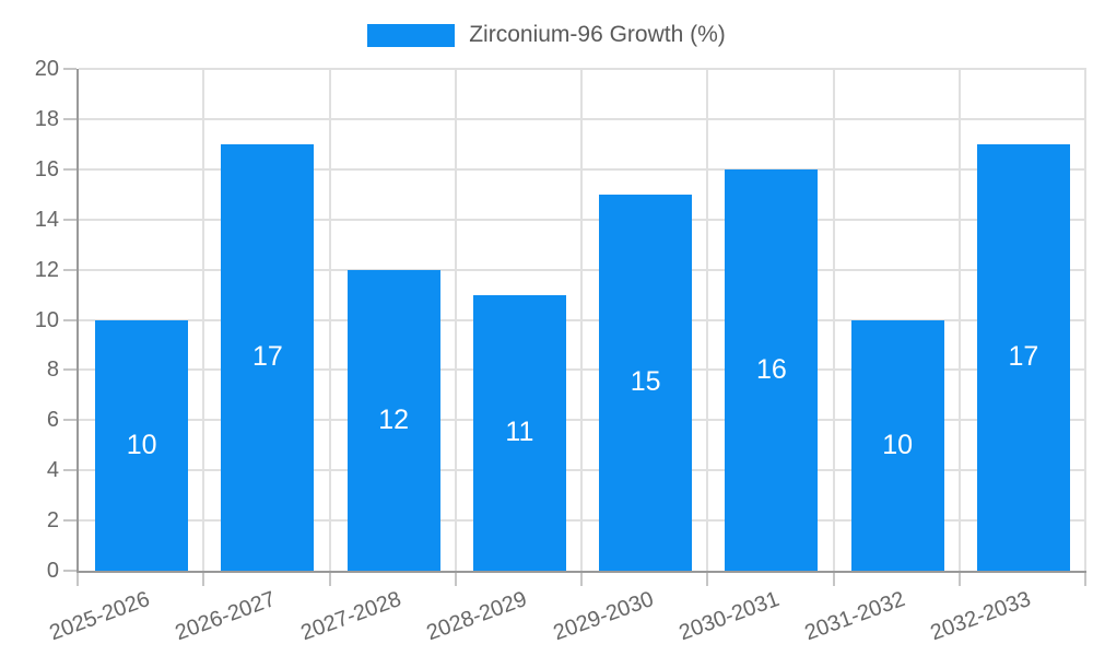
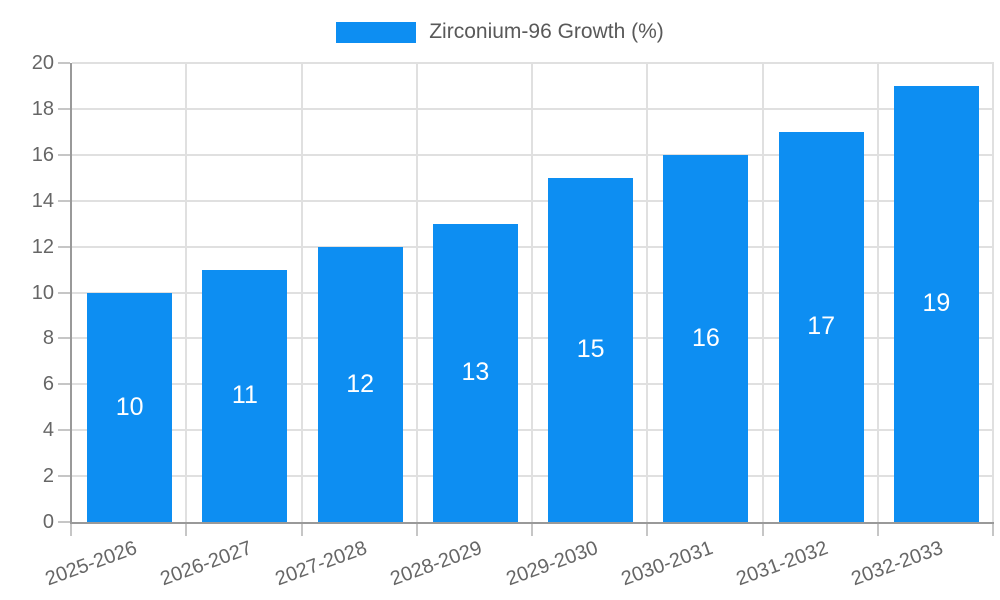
2026-2027: 17 -> 11
2028-2029: 11 -> 13
2031-2032: 10 -> 17
2032-2033: 17 -> 19
